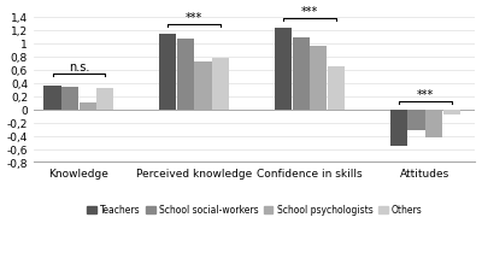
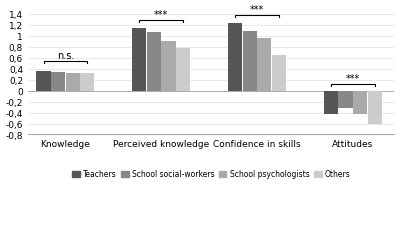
School psychologists/Knowledge: 0,10 -> 0,32
School psychologists/Perceived knowledge: 0,72 -> 0,90
Teachers/Attitudes: -0,56 -> -0,42
Others/Attitudes: -0,08 -> -0,60
